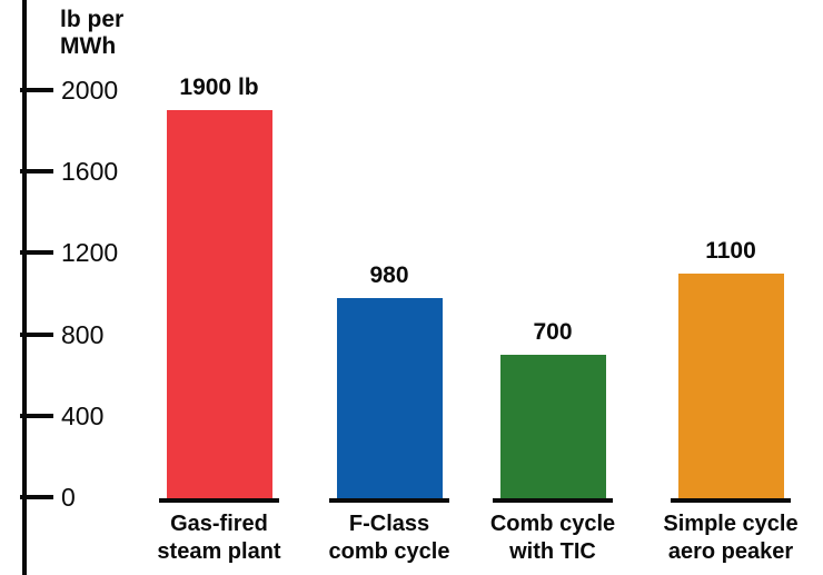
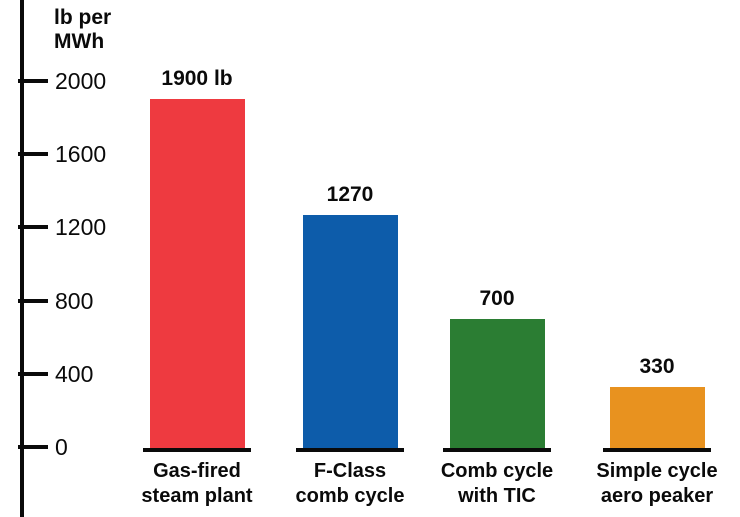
F-Class comb cycle: 980 -> 1270
Simple cycle aero peaker: 1100 -> 330
